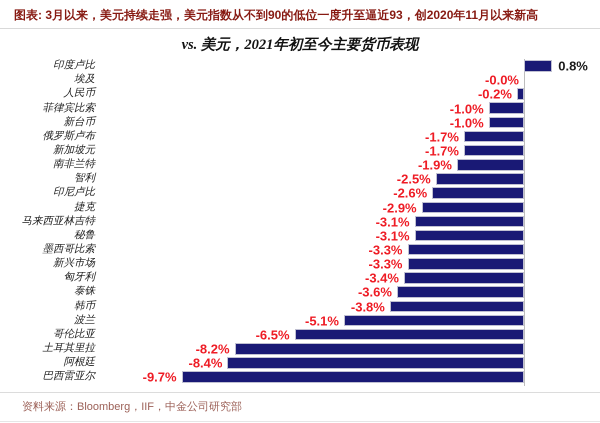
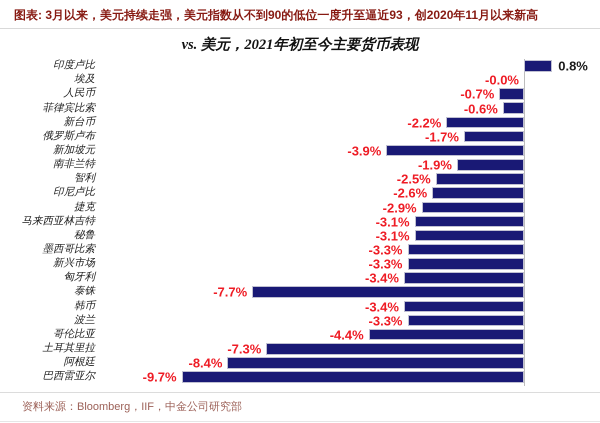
人民币: -0.2% -> -0.7%
菲律宾比索: -1.0% -> -0.6%
新台币: -1.0% -> -2.2%
新加坡元: -1.7% -> -3.9%
泰铢: -3.6% -> -7.7%
韩币: -3.8% -> -3.4%
波兰: -5.1% -> -3.3%
哥伦比亚: -6.5% -> -4.4%
土耳其里拉: -8.2% -> -7.3%
